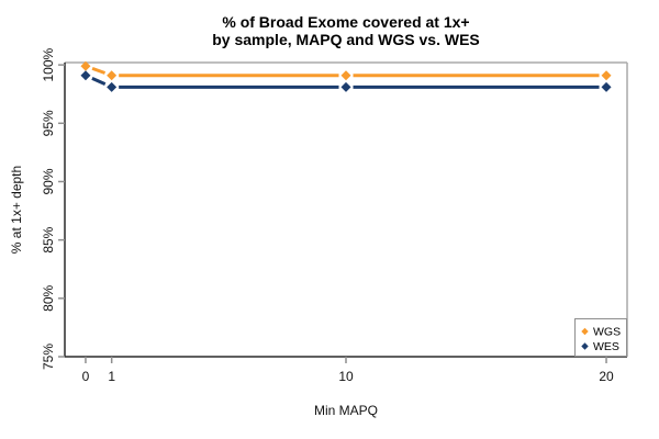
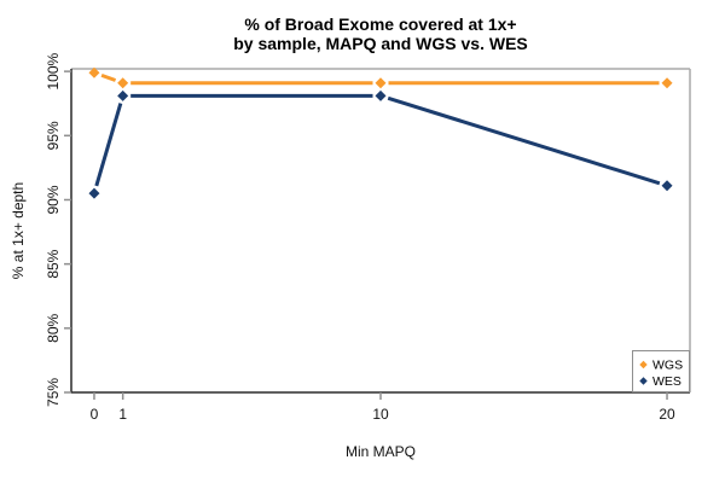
WES/0: 99.1% -> 90.5%
WES/20: 98.1% -> 91.1%
